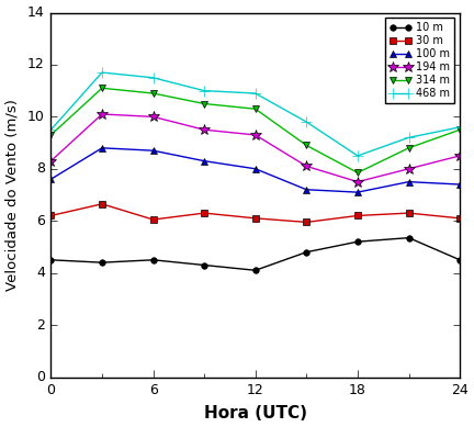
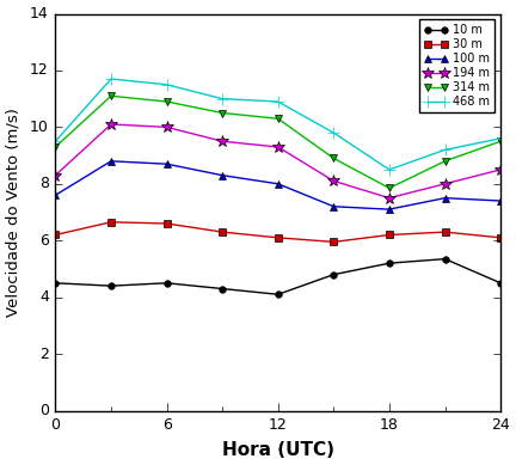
30 m/6: 6.05 -> 6.60
